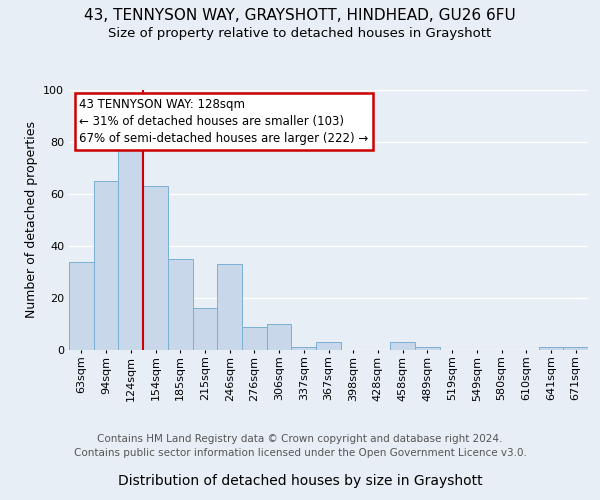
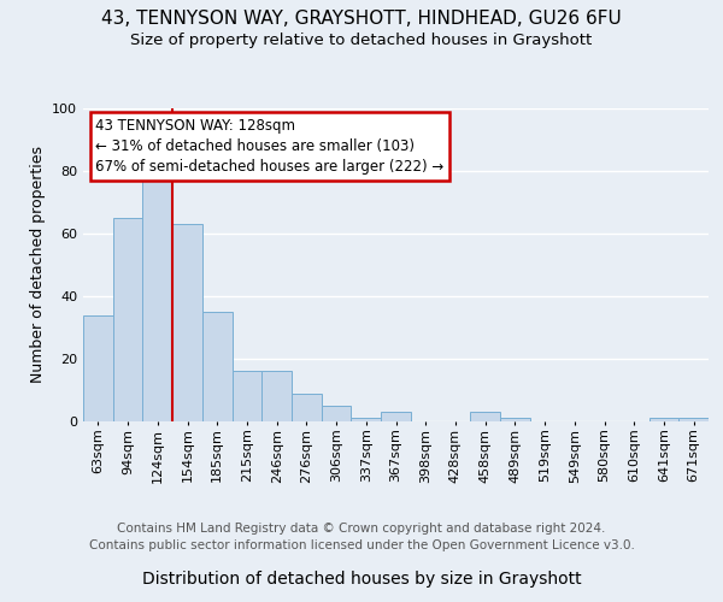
246sqm: 33 -> 16
306sqm: 10 -> 5
